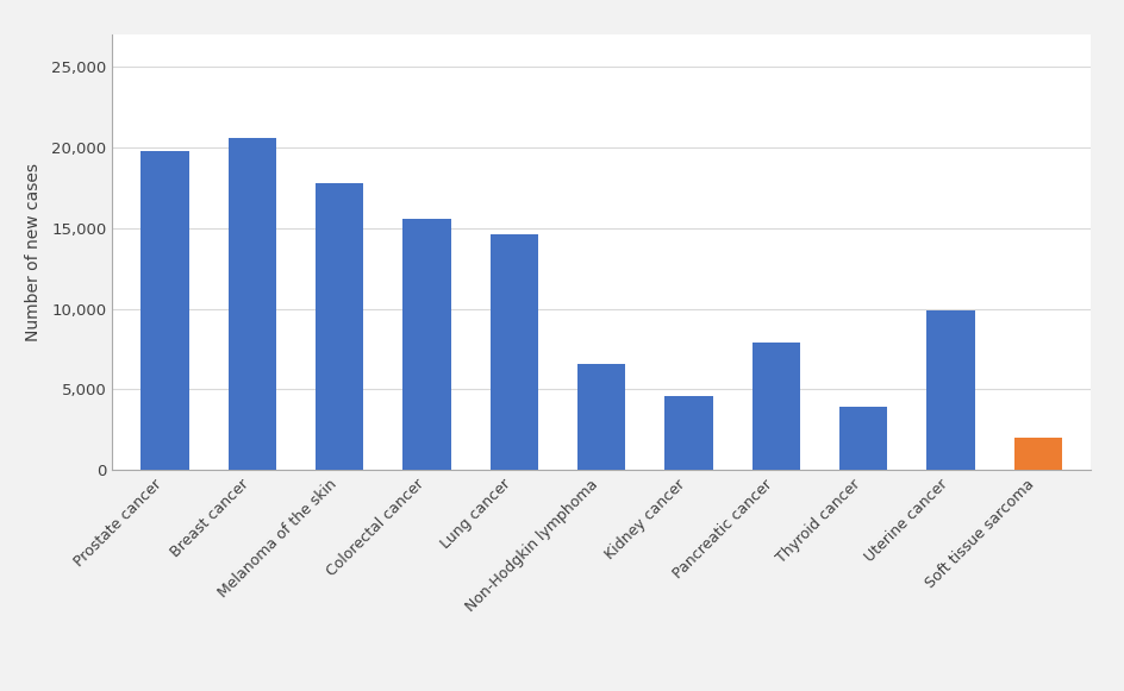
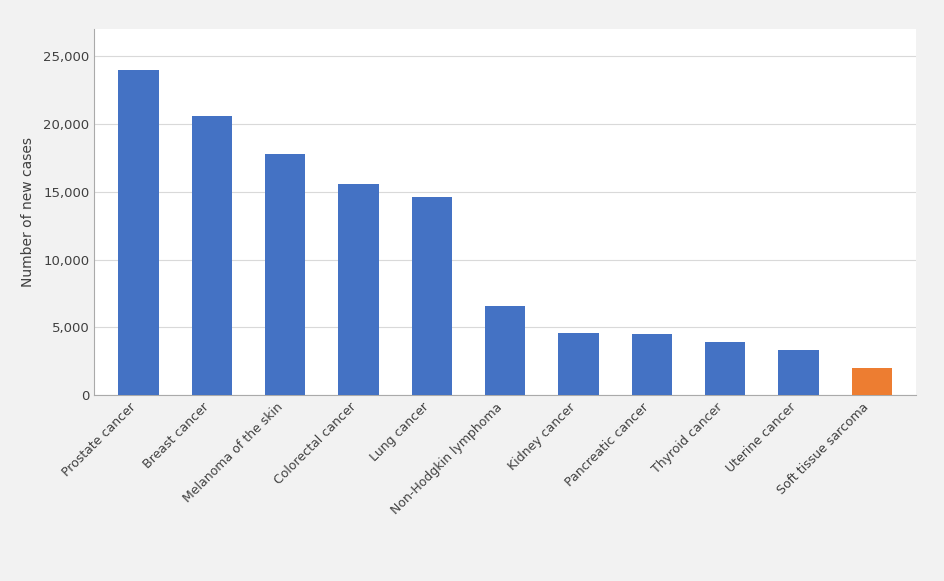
Prostate cancer: 19,800 -> 24,000
Pancreatic cancer: 7,900 -> 4,500
Uterine cancer: 9,900 -> 3,300
